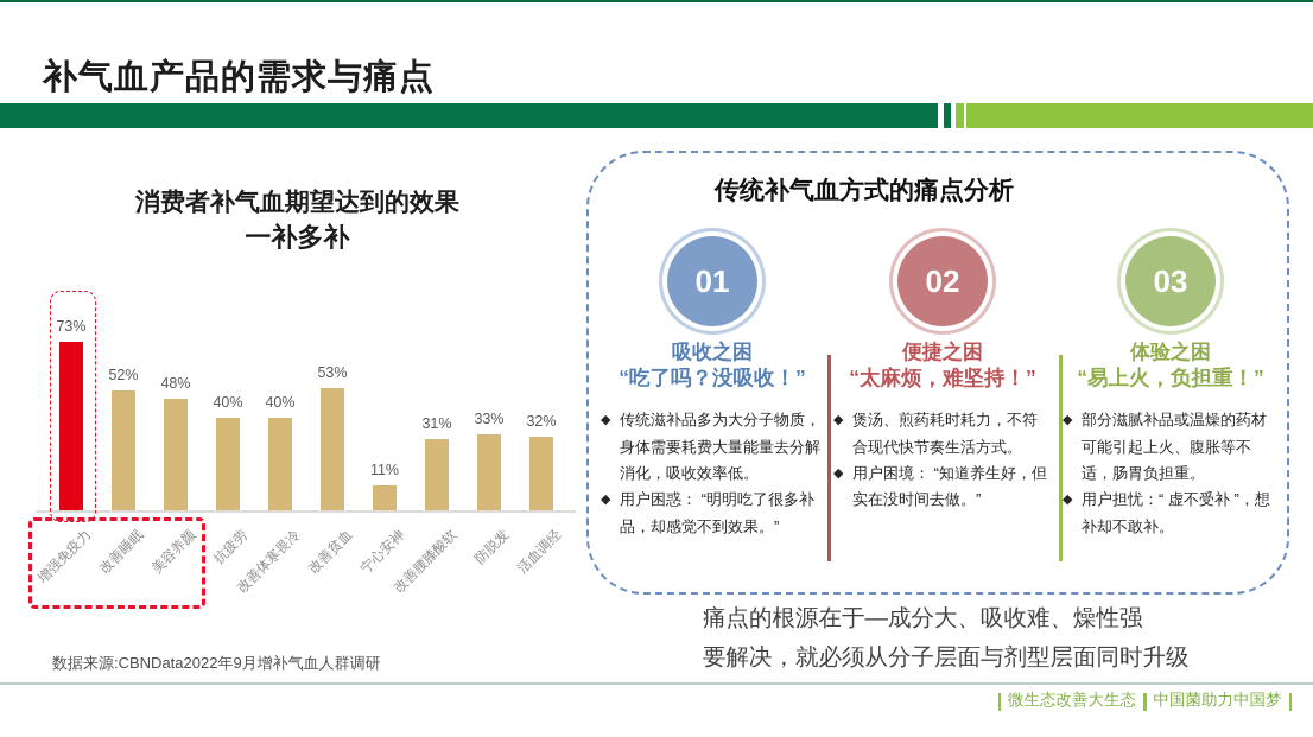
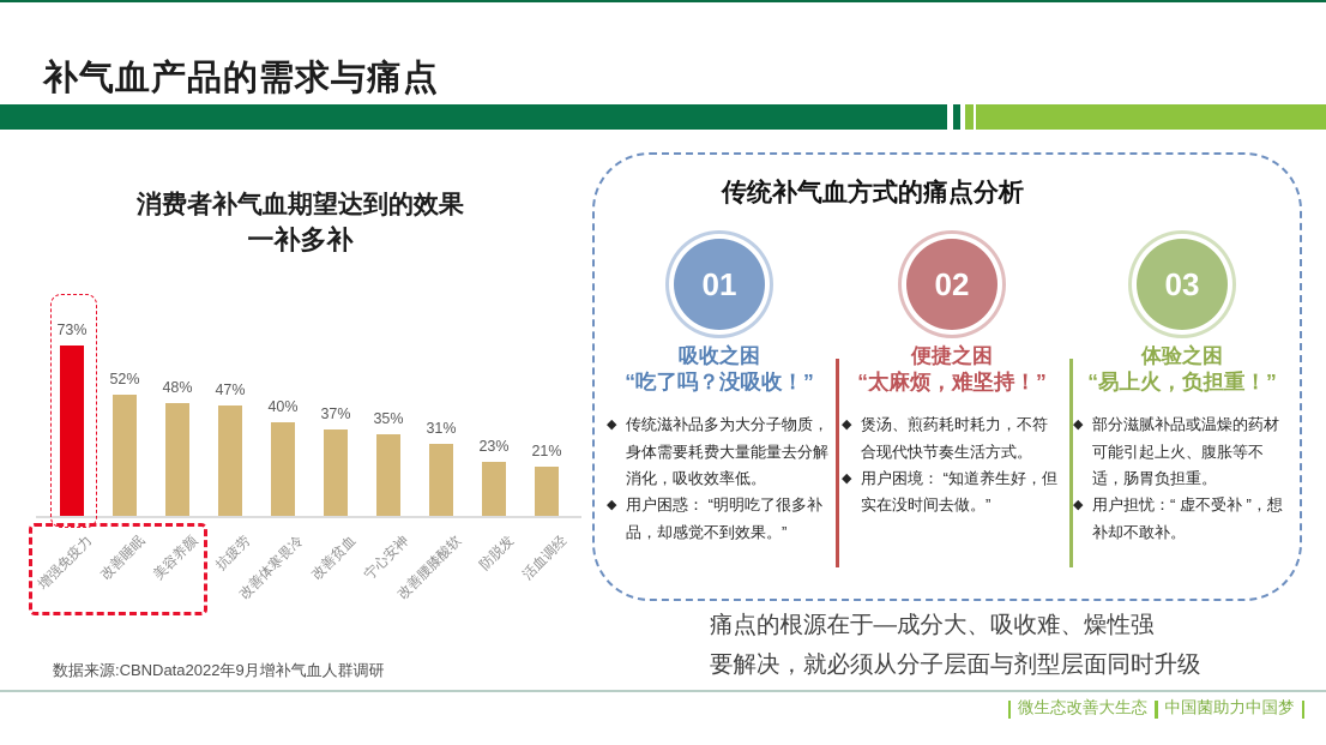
抗疲劳: 40% -> 47%
改善贫血: 53% -> 37%
宁心安神: 11% -> 35%
防脱发: 33% -> 23%
活血调经: 32% -> 21%
